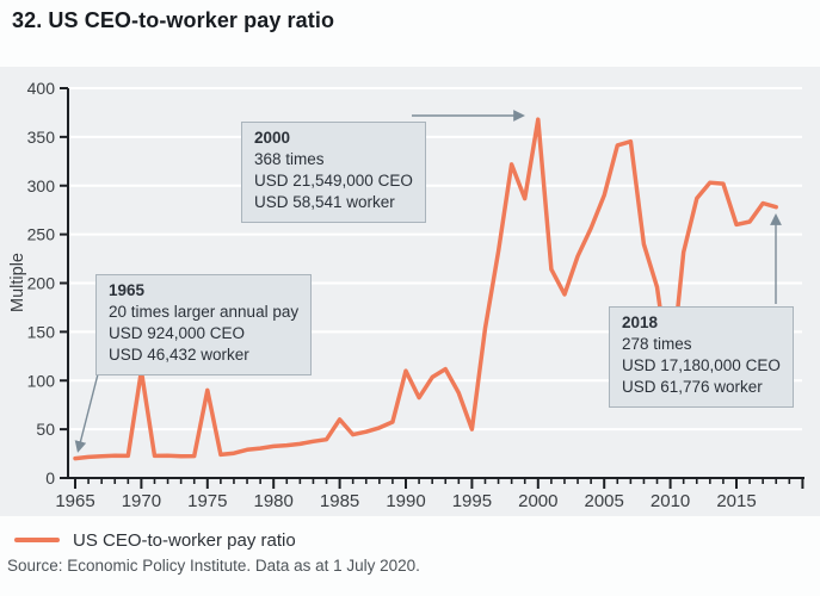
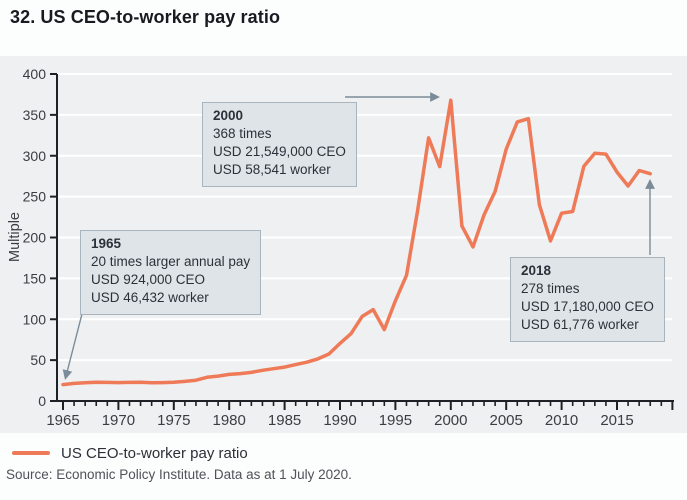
1970: 110 -> 20
1975: 90 -> 20
1985: 60 -> 40
1990: 110 -> 70
1995: 50 -> 120
2005: 290 -> 310
2010: 100 -> 230
2015: 260 -> 280
